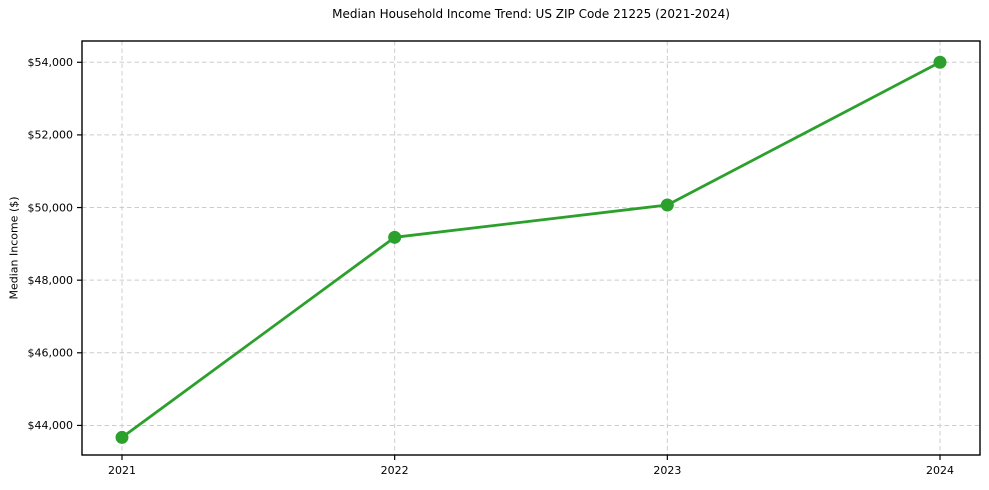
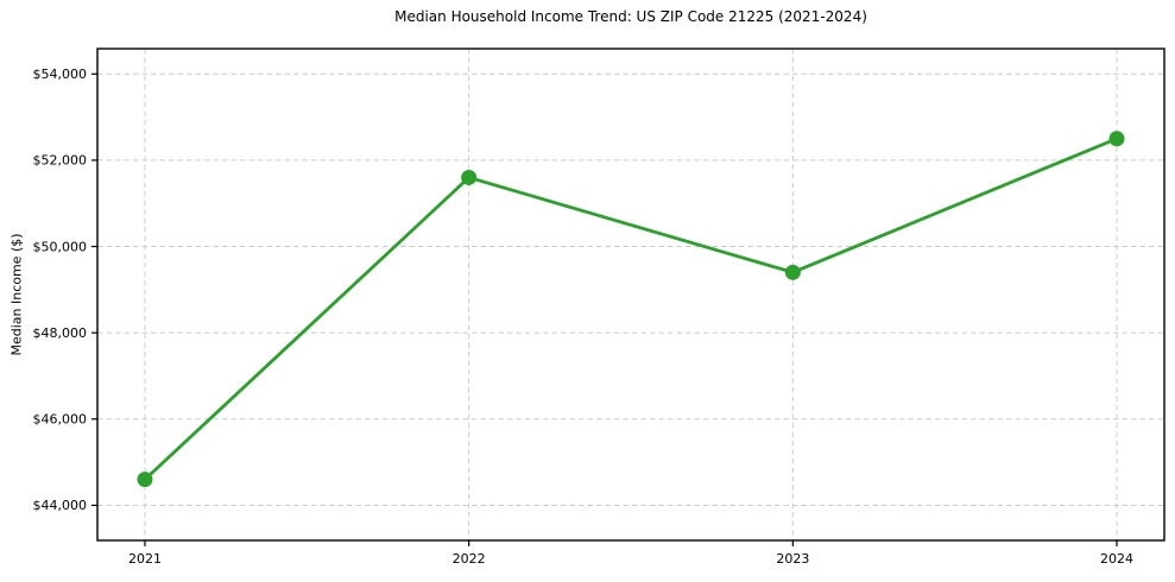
2021: $43700 -> $44600
2022: $49200 -> $51600
2023: $50100 -> $49400
2024: $54000 -> $52500
